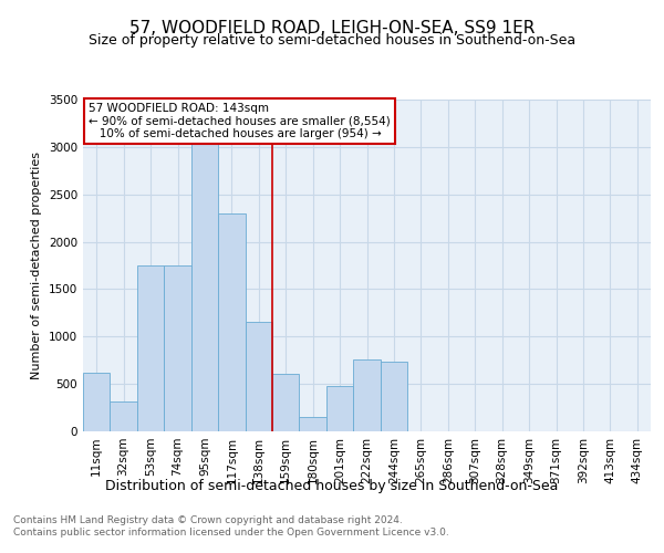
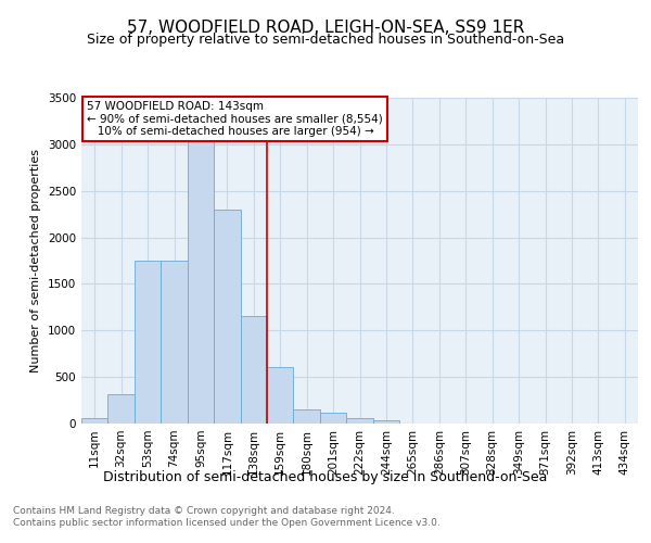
11sqm: 620 -> 60
201sqm: 480 -> 120
222sqm: 760 -> 60
244sqm: 740 -> 30
